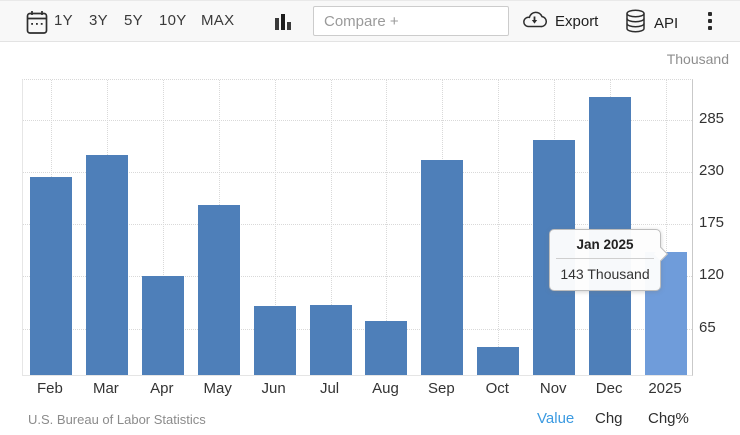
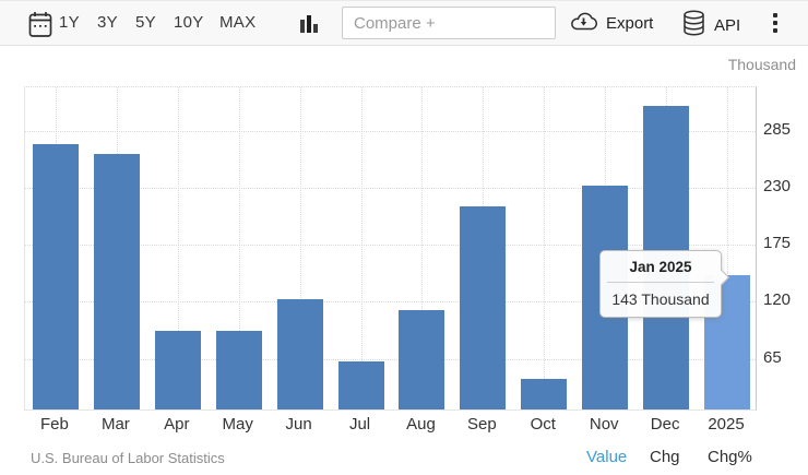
Feb: 220 -> 270
Mar: 250 -> 260
Apr: 120 -> 90
May: 190 -> 90
Jun: 90 -> 120
Jul: 90 -> 60
Aug: 70 -> 110
Sep: 240 -> 210
Nov: 260 -> 230
